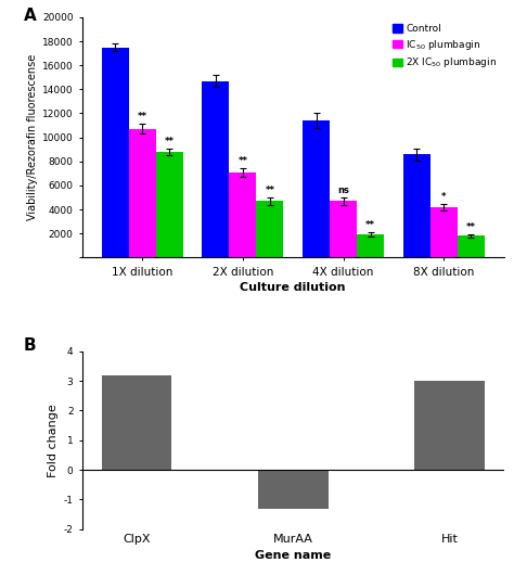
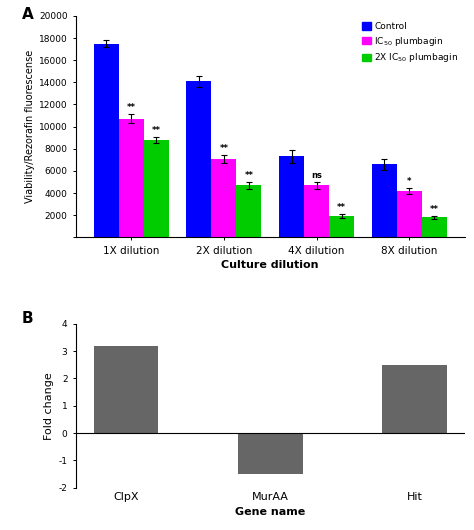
Control/2X dilution: 14700 -> 14100
Control/4X dilution: 11400 -> 7300
Control/8X dilution: 8600 -> 6600
MurAA: -1.3 -> -1.5
Hit: 3.0 -> 2.5
